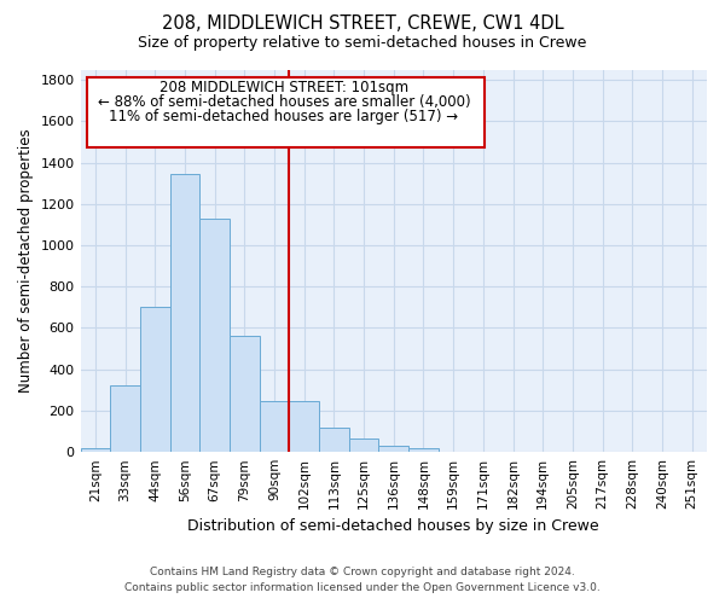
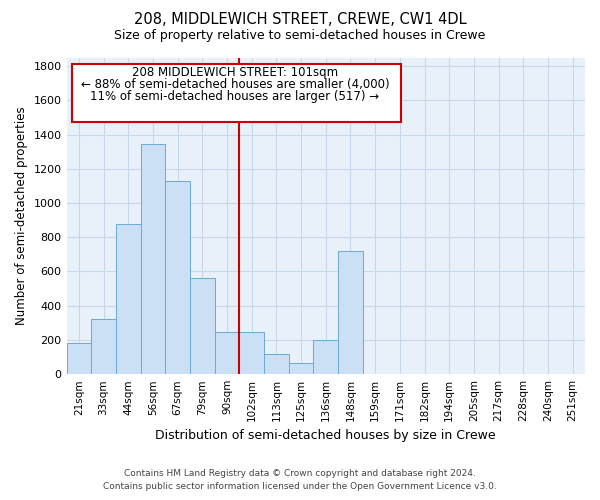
21sqm: 20 -> 180
44sqm: 700 -> 880
136sqm: 30 -> 200
148sqm: 20 -> 720
